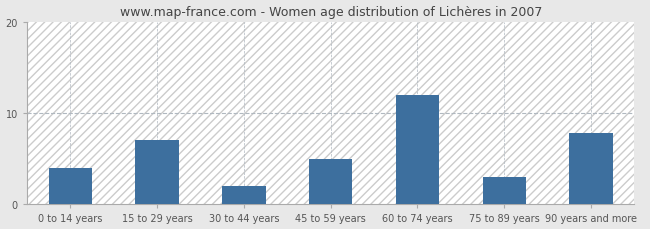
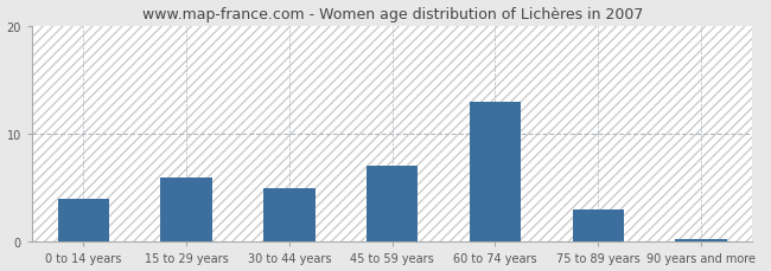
15 to 29 years: 7.0 -> 6.0
30 to 44 years: 2.0 -> 5.0
45 to 59 years: 5.0 -> 7.0
60 to 74 years: 12.0 -> 13.0
90 years and more: 7.8 -> 0.3
